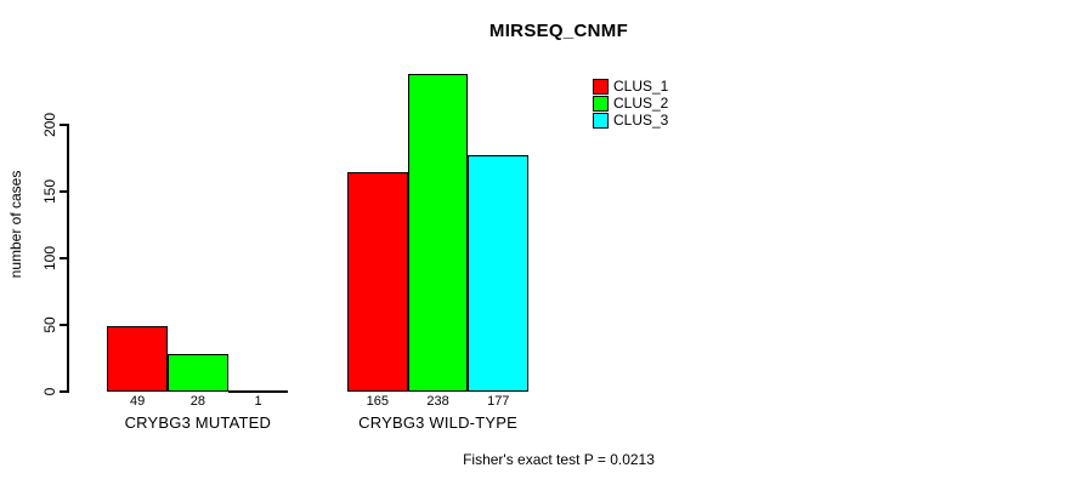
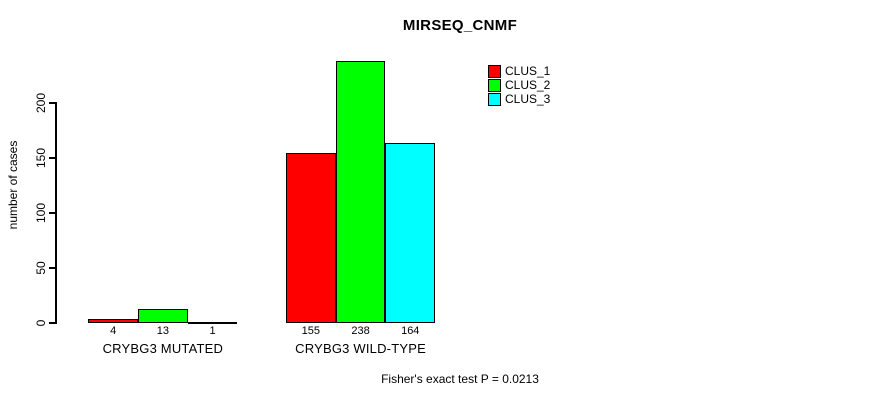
CLUS_1/CRYBG3 MUTATED: 49 -> 4
CLUS_2/CRYBG3 MUTATED: 28 -> 13
CLUS_1/CRYBG3 WILD-TYPE: 165 -> 155
CLUS_3/CRYBG3 WILD-TYPE: 177 -> 164
